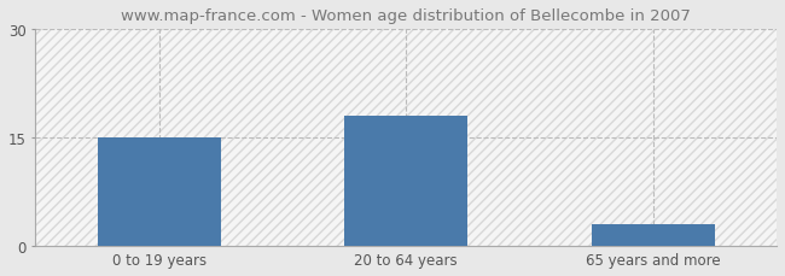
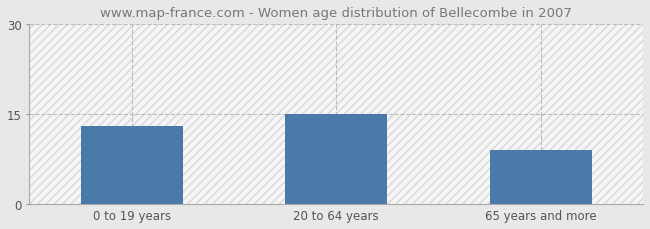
0 to 19 years: 15 -> 13
20 to 64 years: 18 -> 15
65 years and more: 3 -> 9
